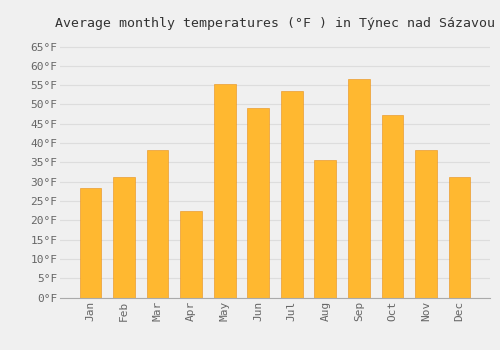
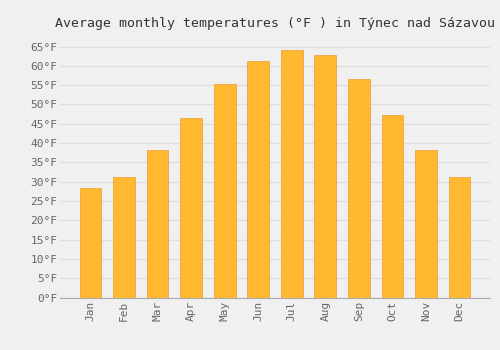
Apr: 22.5°F -> 46.4°F
Jun: 49.0°F -> 61.3°F
Jul: 53.5°F -> 64.0°F
Aug: 35.5°F -> 62.8°F
